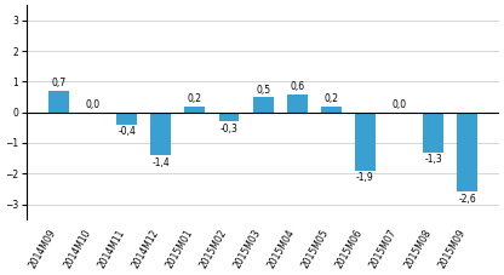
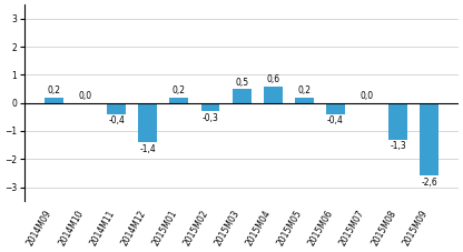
2014M09: 0,7 -> 0,2
2015M06: -1,9 -> -0,4
